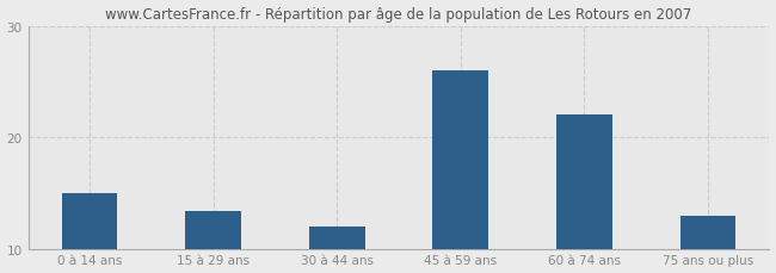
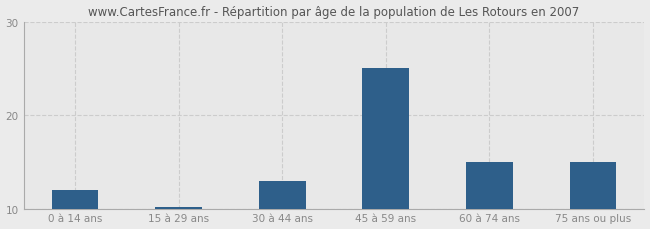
0 à 14 ans: 15.0 -> 12.0
15 à 29 ans: 13.4 -> 10.2
30 à 44 ans: 12.0 -> 13.0
45 à 59 ans: 26.0 -> 25.0
60 à 74 ans: 22.0 -> 15.0
75 ans ou plus: 13.0 -> 15.0
